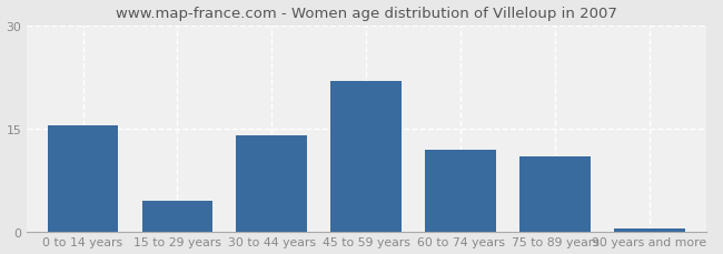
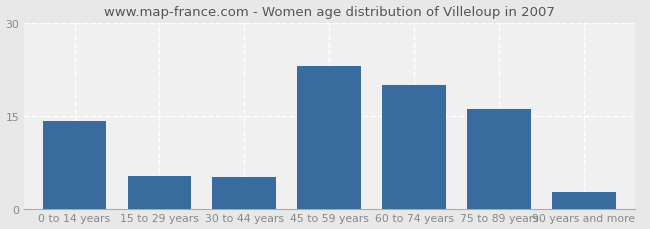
0 to 14 years: 15.5 -> 14.2
15 to 29 years: 4.5 -> 5.4
30 to 44 years: 14.0 -> 5.2
45 to 59 years: 22.0 -> 23.0
60 to 74 years: 12.0 -> 20.0
75 to 89 years: 11.0 -> 16.2
90 years and more: 0.5 -> 2.8
